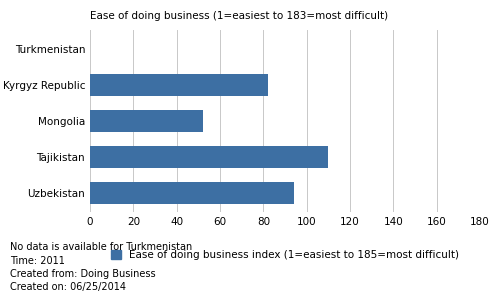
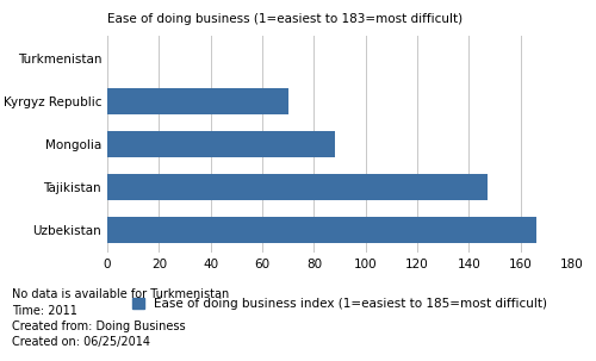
Kyrgyz Republic: 82 -> 70
Mongolia: 52 -> 88
Tajikistan: 110 -> 147
Uzbekistan: 94 -> 166
